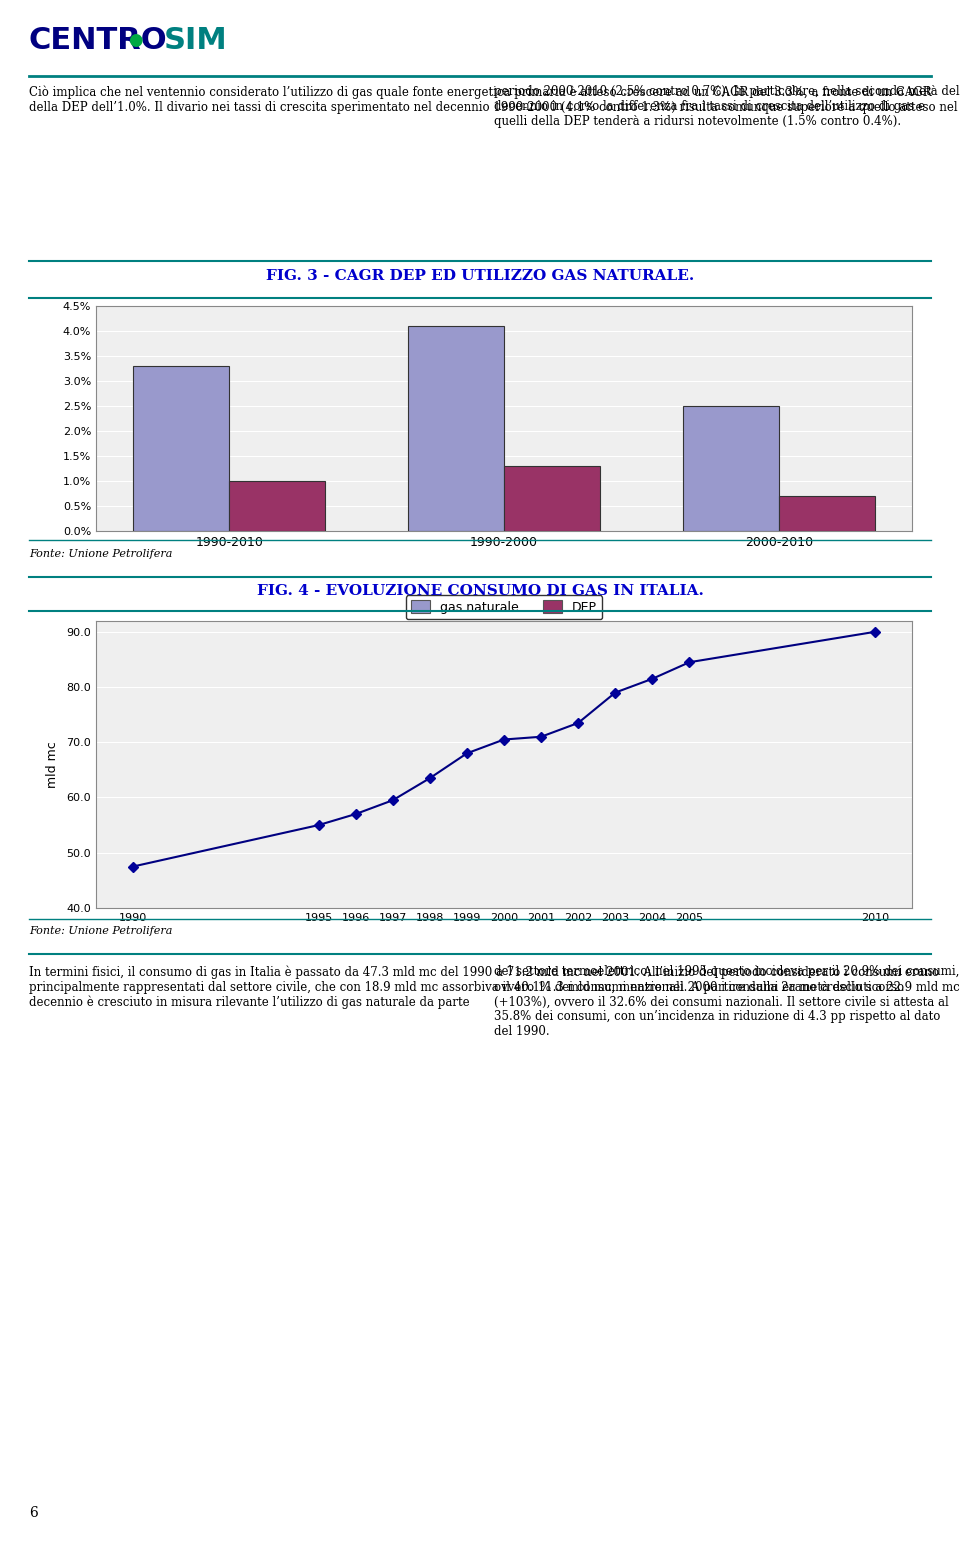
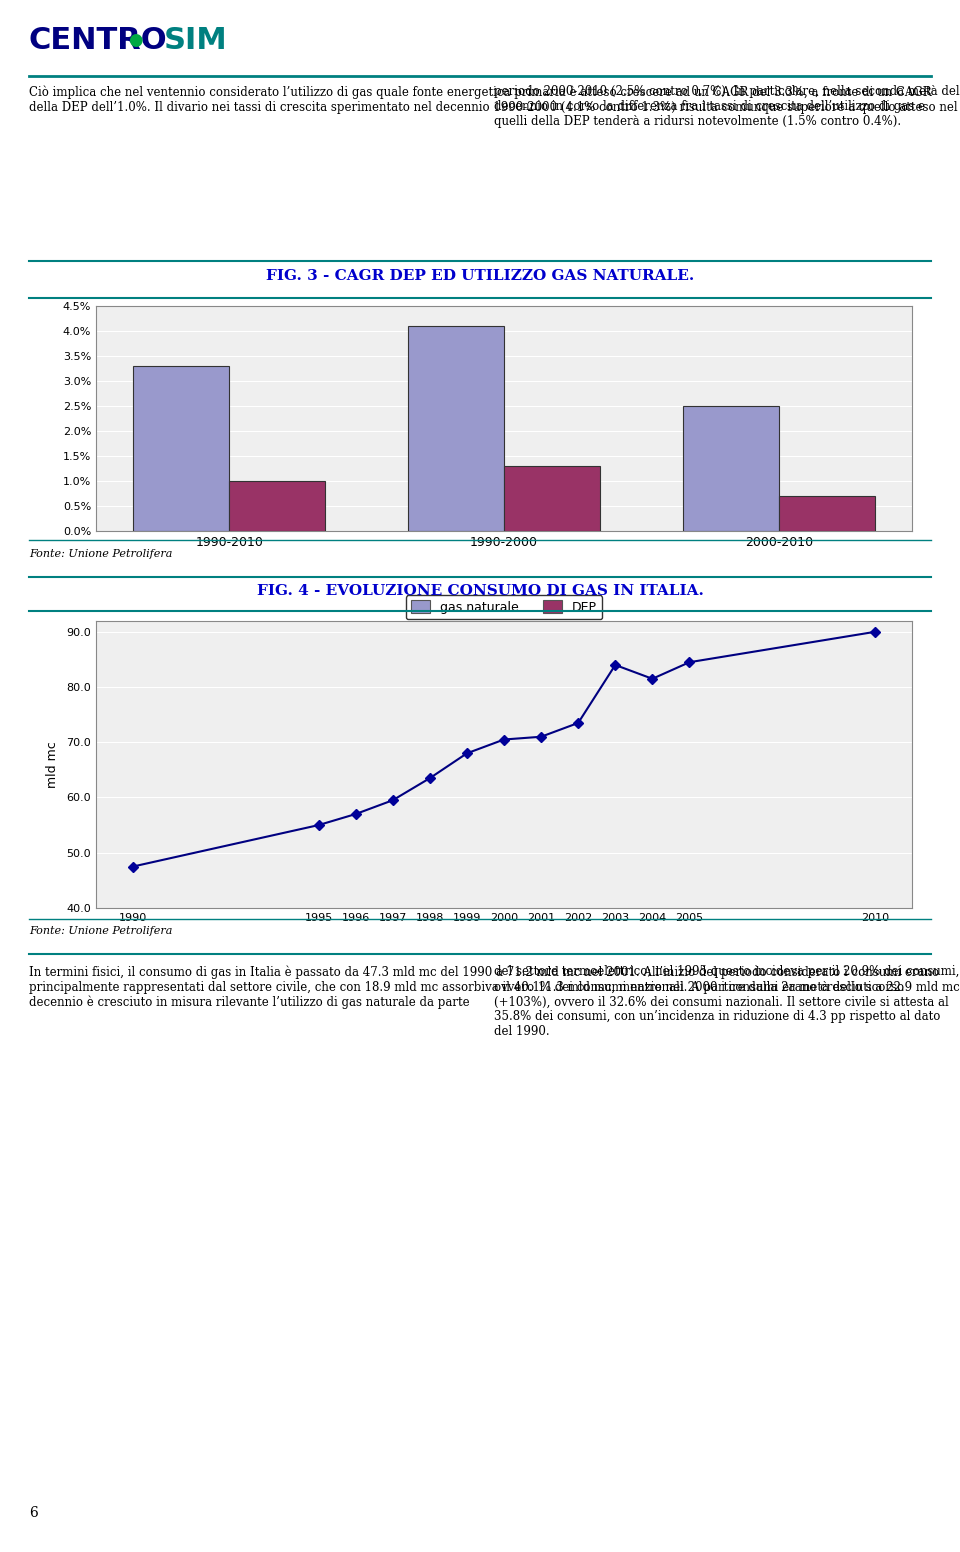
2003: 79.0 -> 84.0
